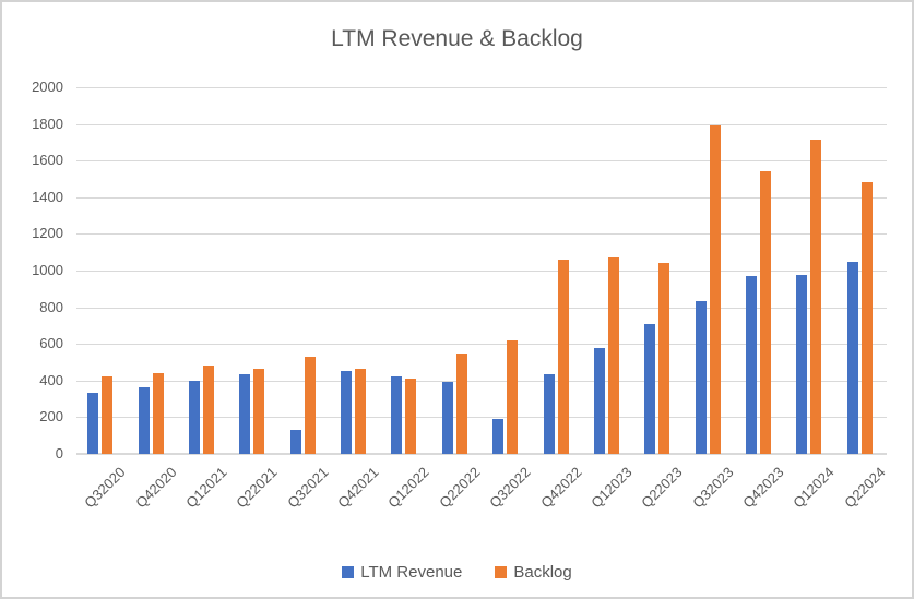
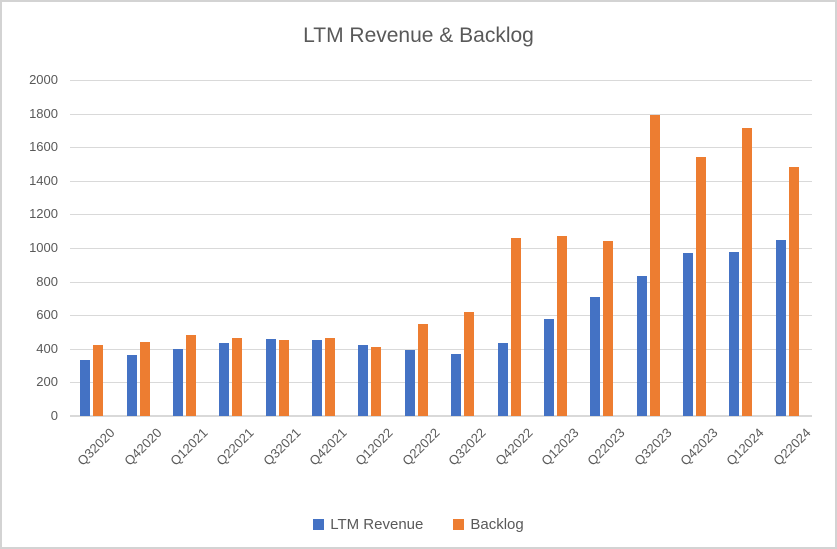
LTM Revenue/Q32021: 130 -> 460
Backlog/Q32021: 530 -> 450
LTM Revenue/Q32022: 190 -> 370
